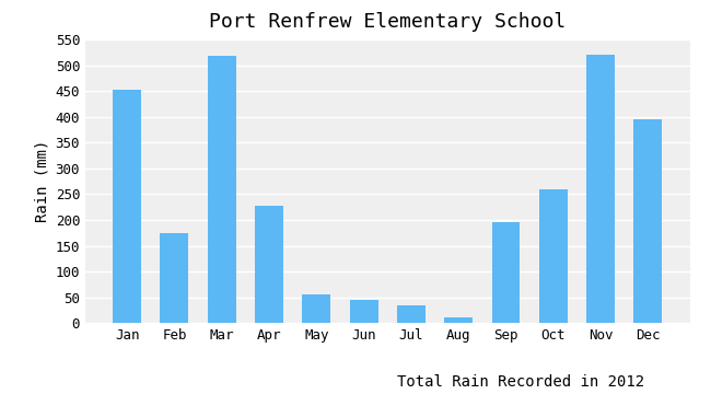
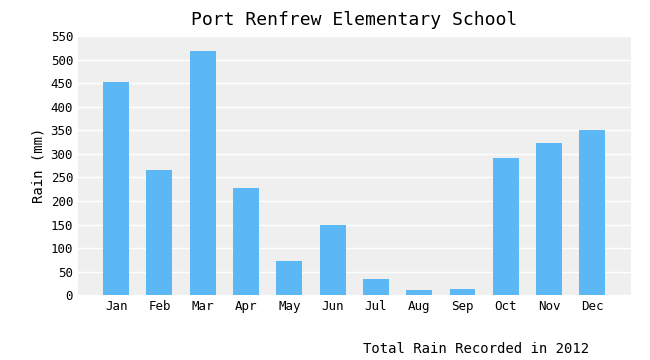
Feb: 175 -> 265
May: 55 -> 72
Jun: 45 -> 150
Sep: 195 -> 14
Oct: 260 -> 292
Nov: 520 -> 322
Dec: 395 -> 350
